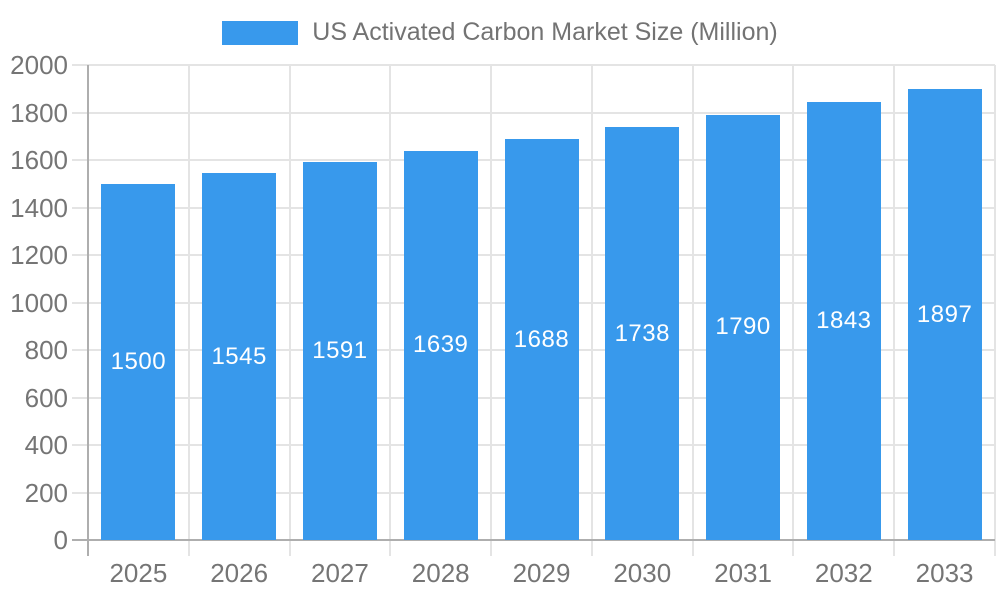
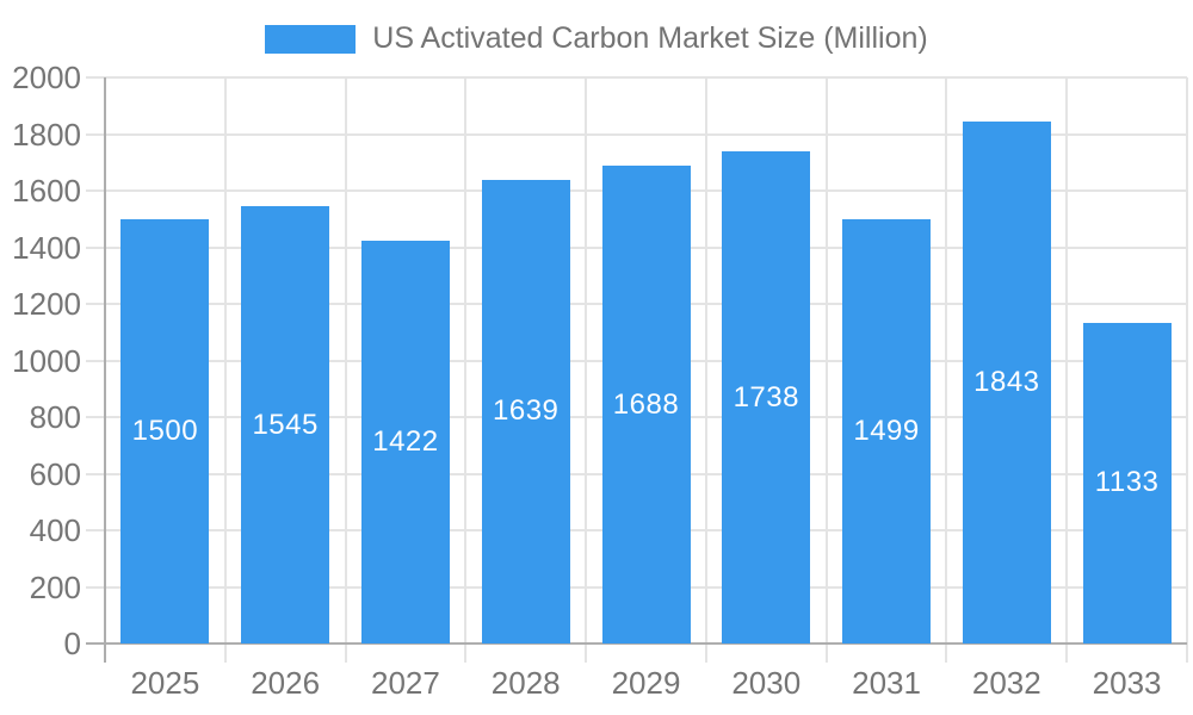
2027: 1591 -> 1422
2031: 1790 -> 1499
2033: 1897 -> 1133
